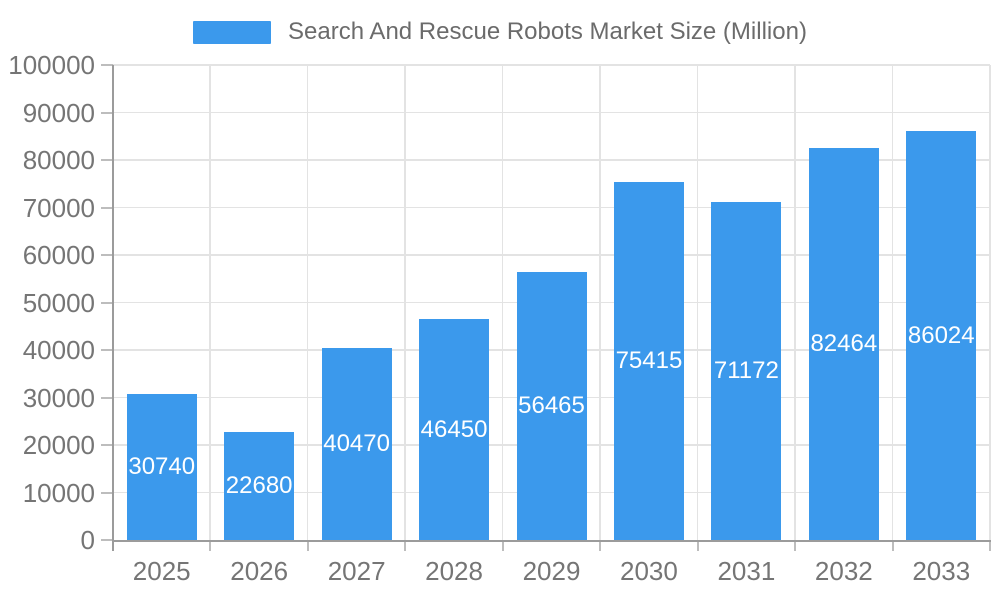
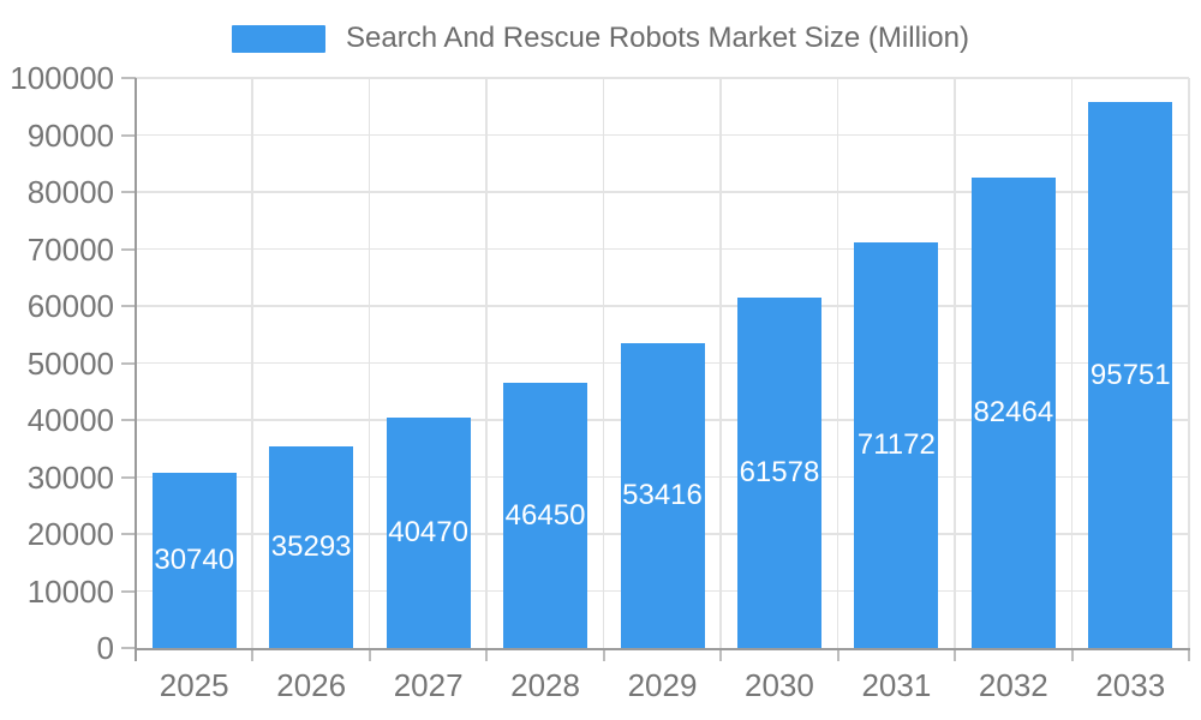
2026: 22680 -> 35293
2029: 56465 -> 53416
2030: 75415 -> 61578
2033: 86024 -> 95751
